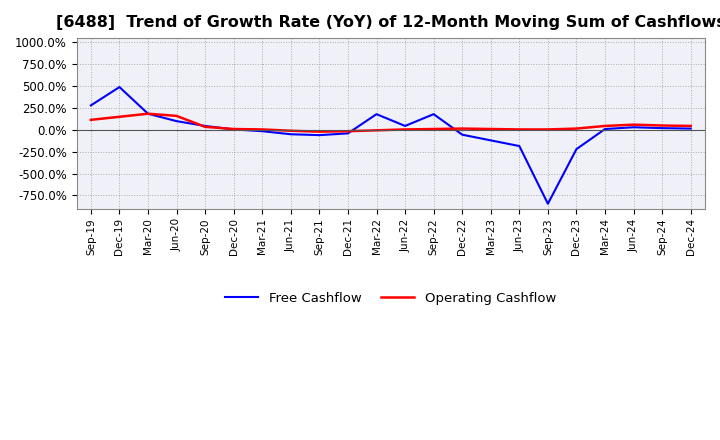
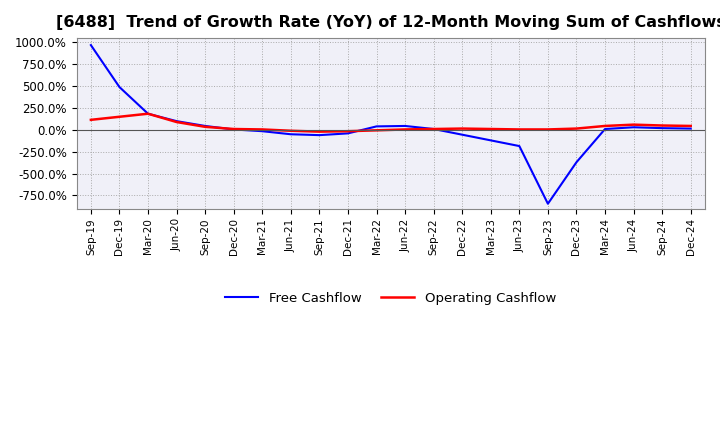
Free Cashflow/Sep-19: 280% -> 970%
Operating Cashflow/Jun-20: 160% -> 90%
Free Cashflow/Mar-22: 180% -> 40%
Free Cashflow/Sep-22: 180% -> 10%
Free Cashflow/Dec-23: -220% -> -370%
